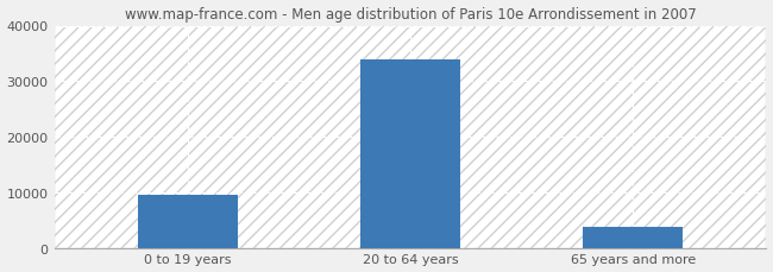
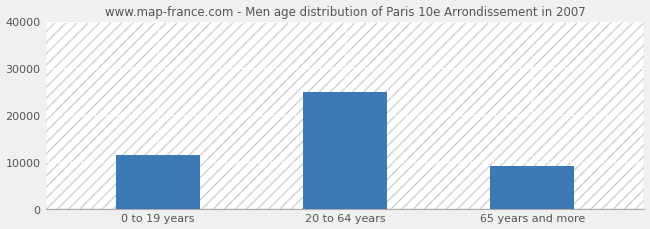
0 to 19 years: 9500 -> 11500
20 to 64 years: 34000 -> 25000
65 years and more: 3800 -> 9000
